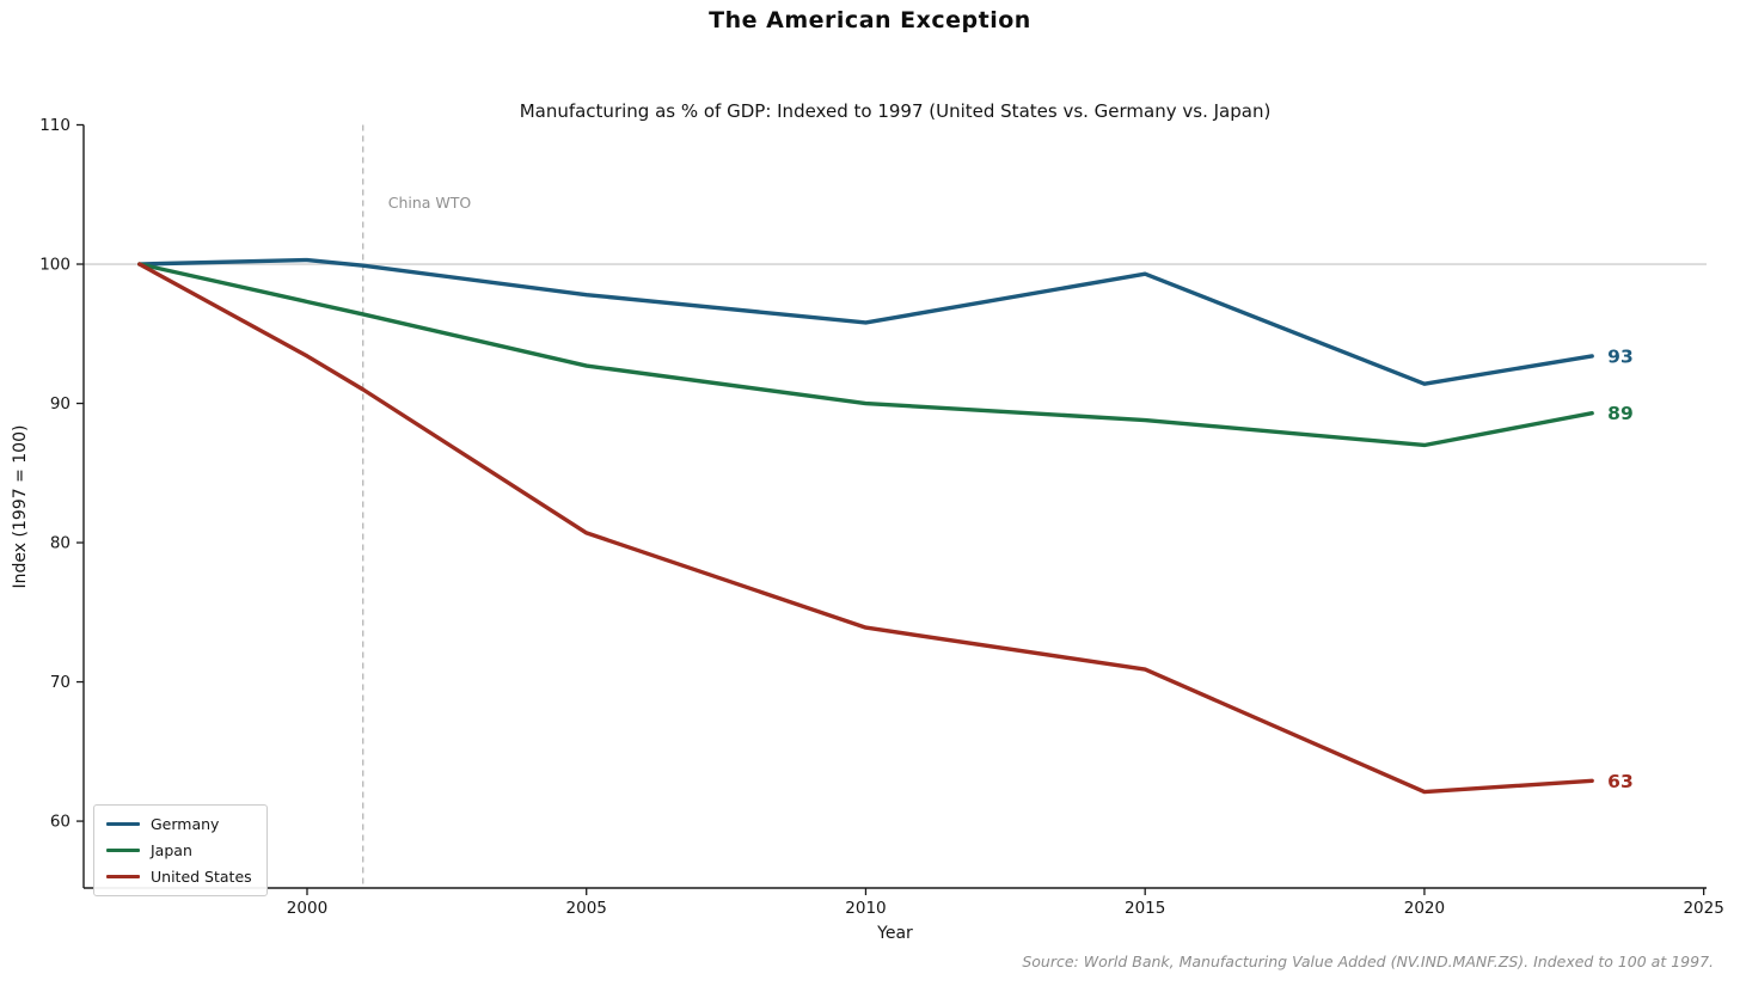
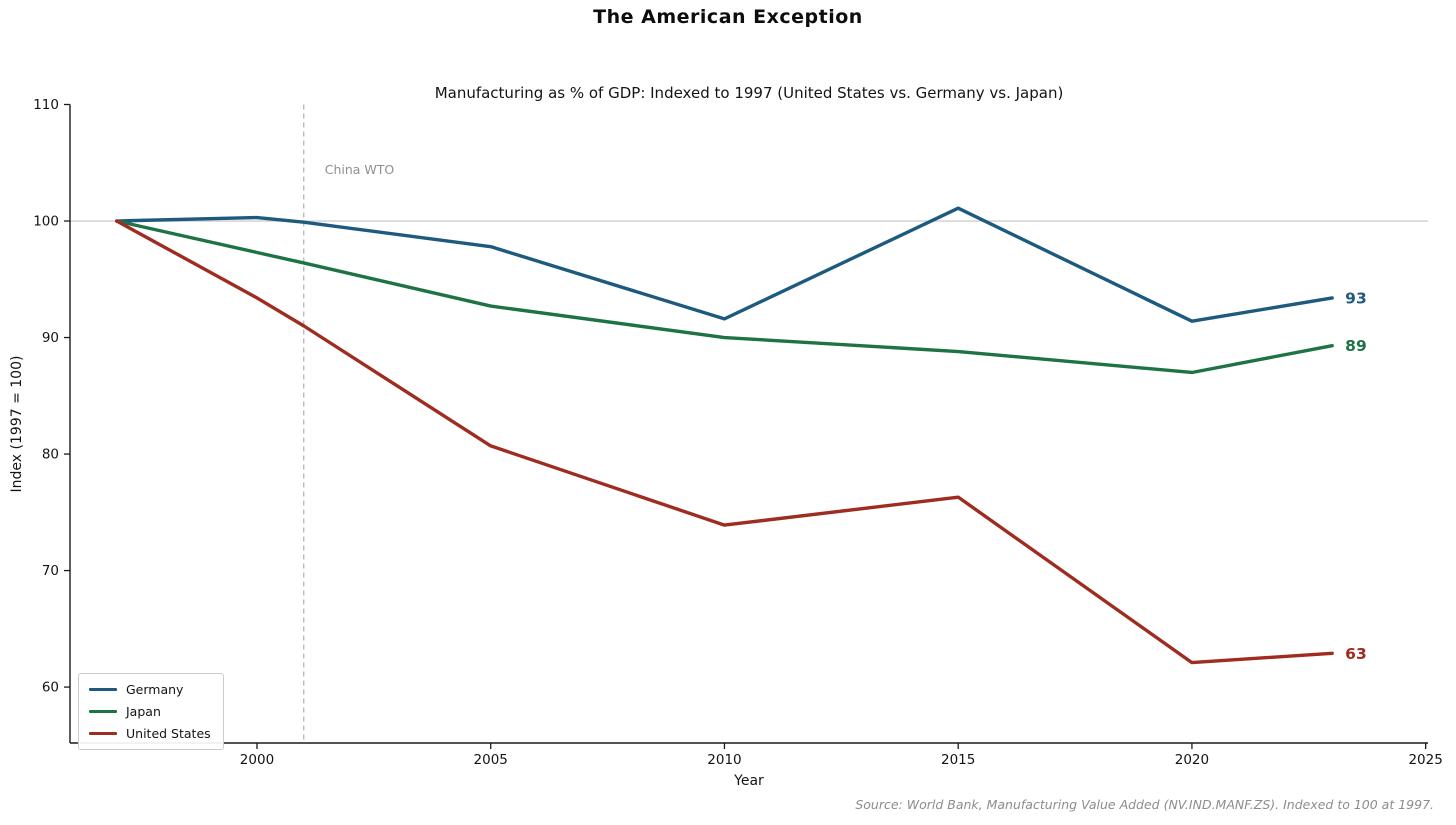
Germany/2010: 95.8 -> 91.6
Germany/2015: 99.3 -> 101.1
United States/2015: 70.9 -> 76.3
